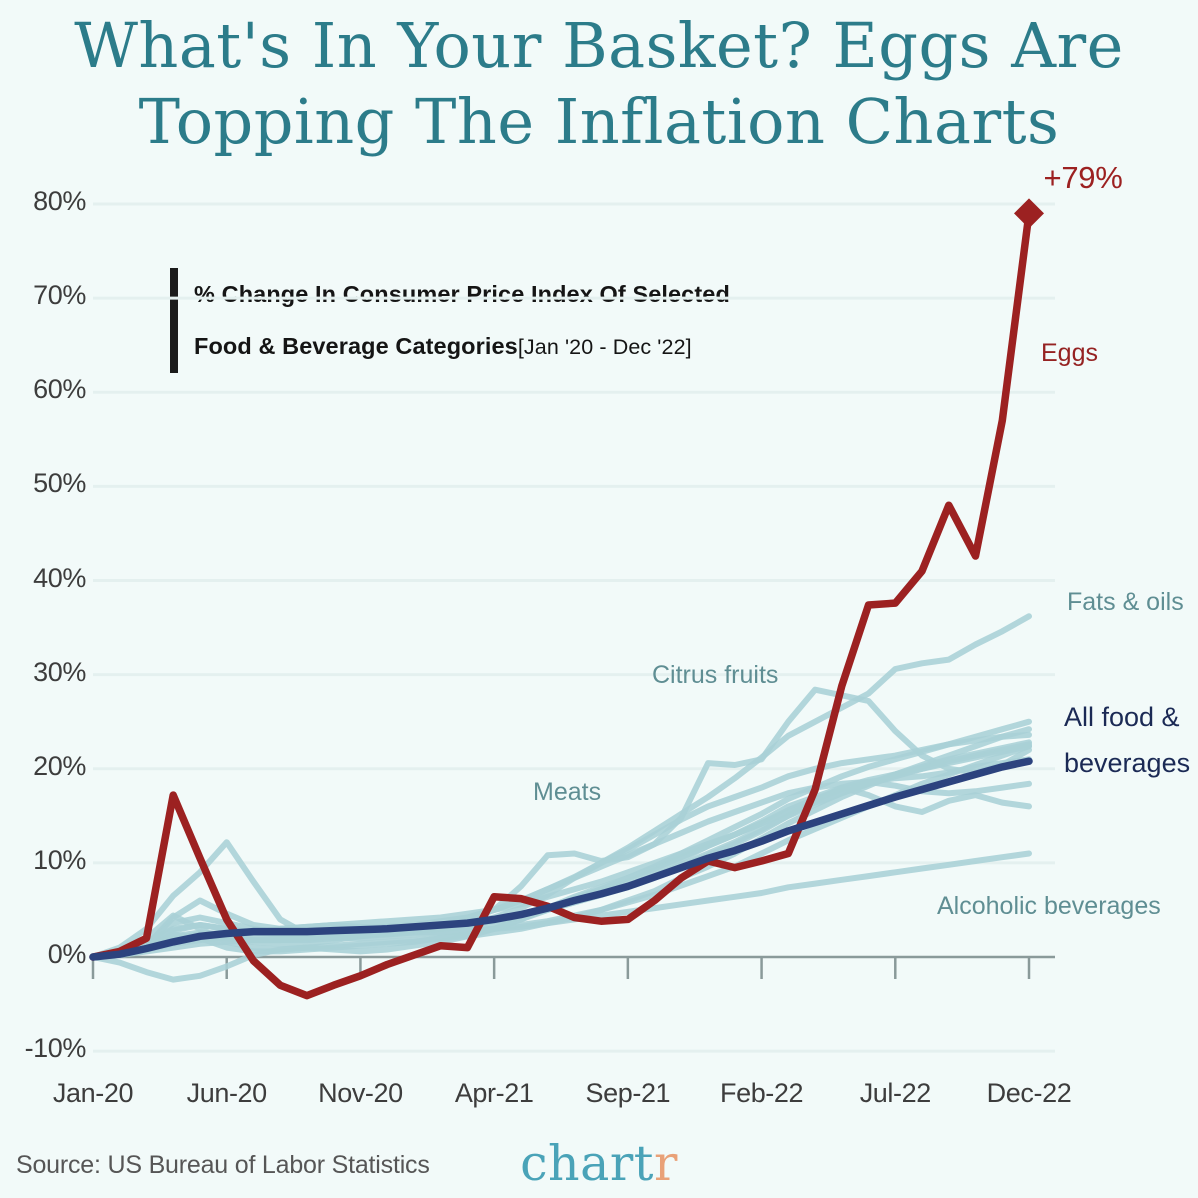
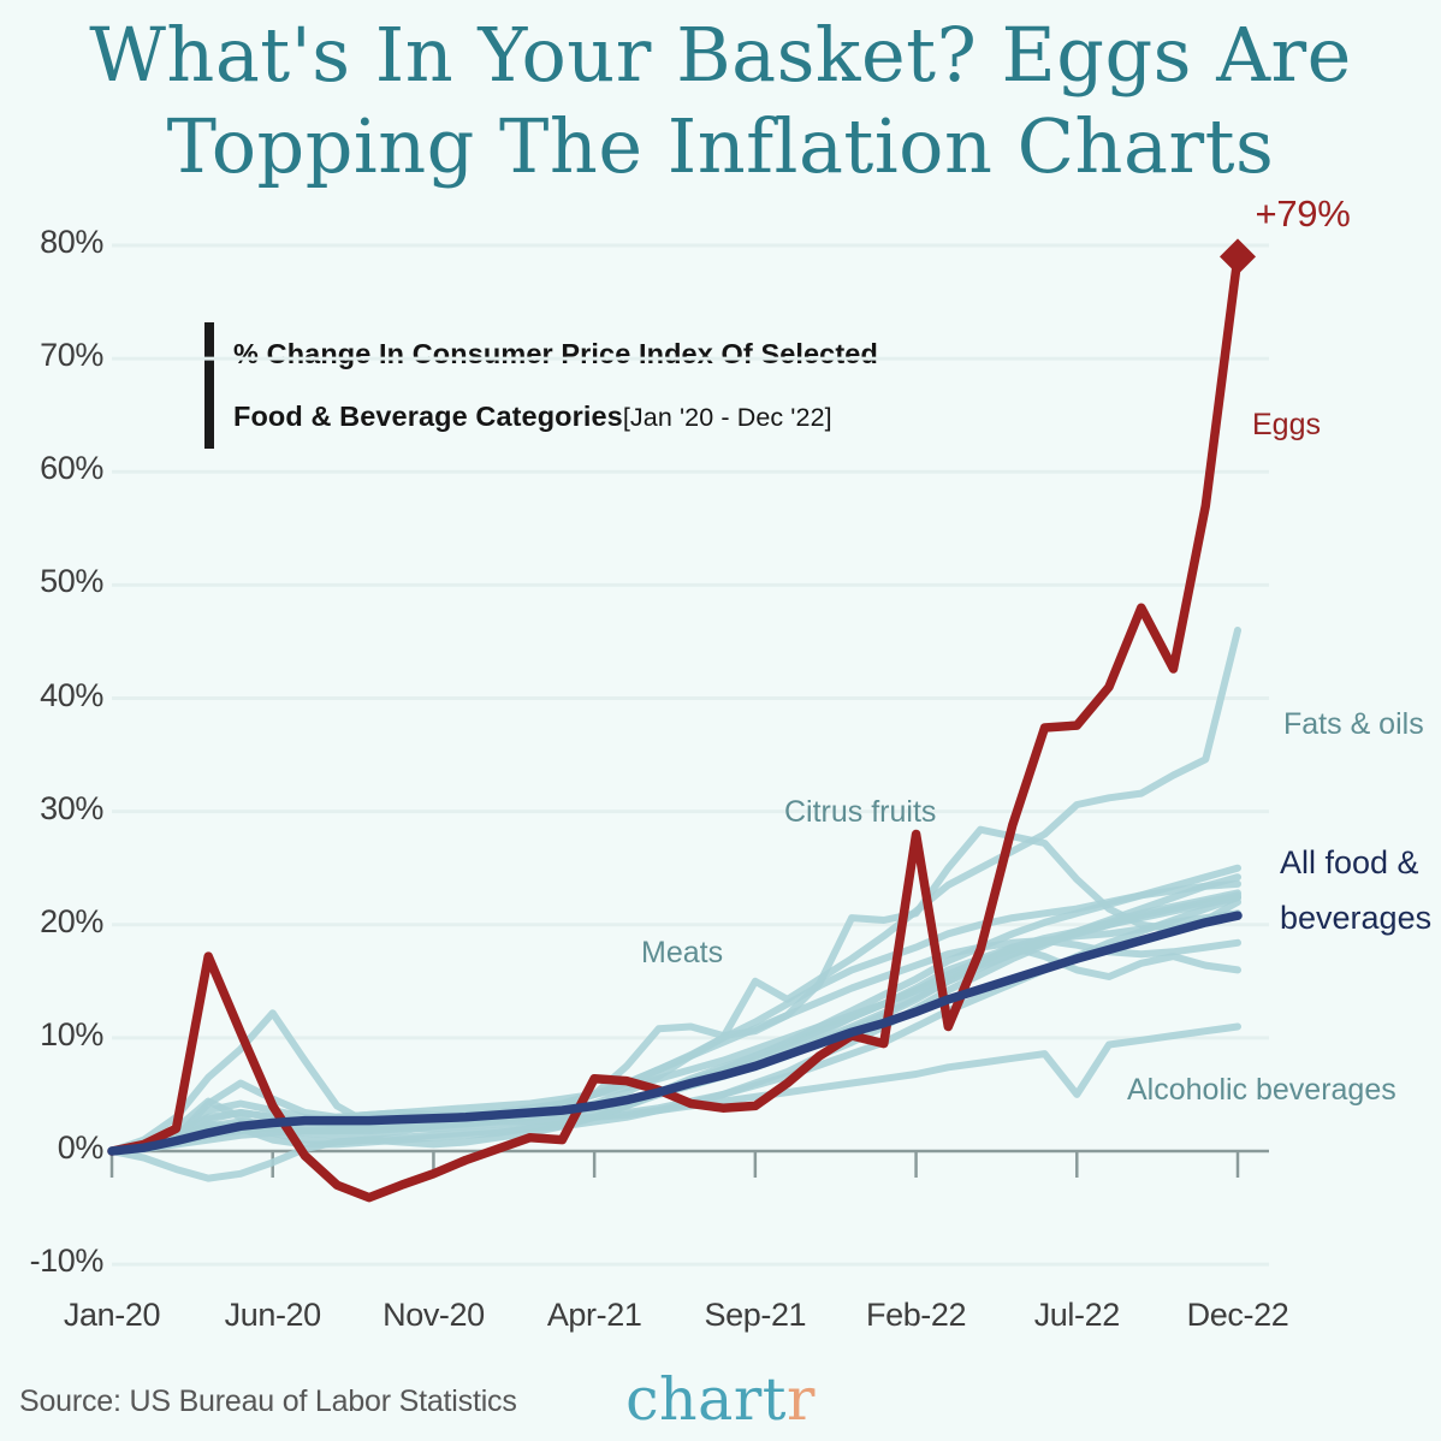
Fats & oils/Sep-21: 12% -> 15%
Eggs/Feb-22: 10% -> 28%
Alcoholic beverages/Jul-22: 9% -> 5%
Fats & oils/Dec-22: 36% -> 46%
